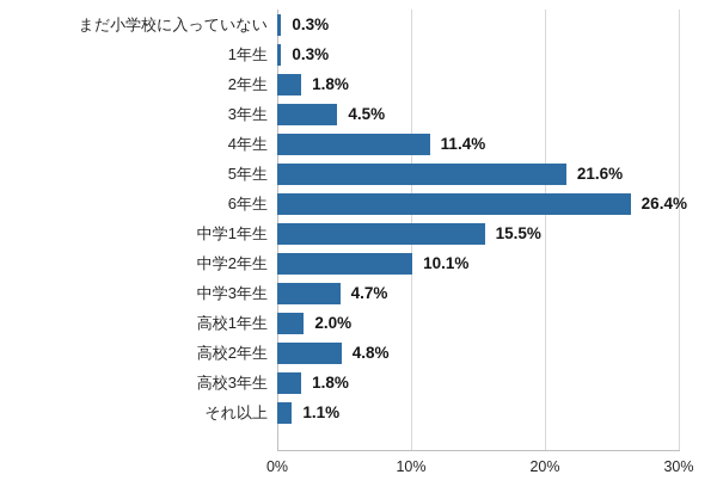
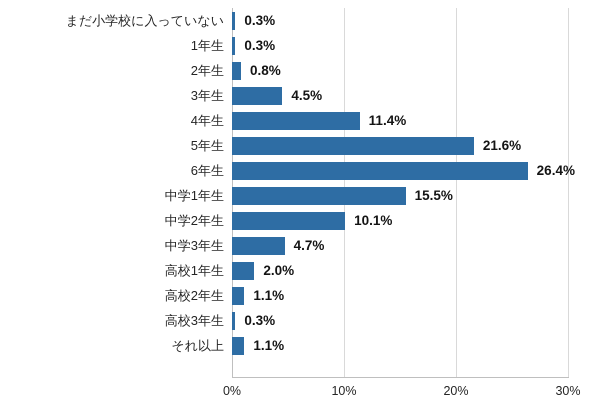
2年生: 1.8% -> 0.8%
高校2年生: 4.8% -> 1.1%
高校3年生: 1.8% -> 0.3%
